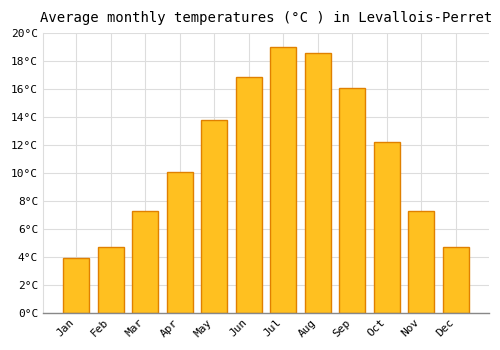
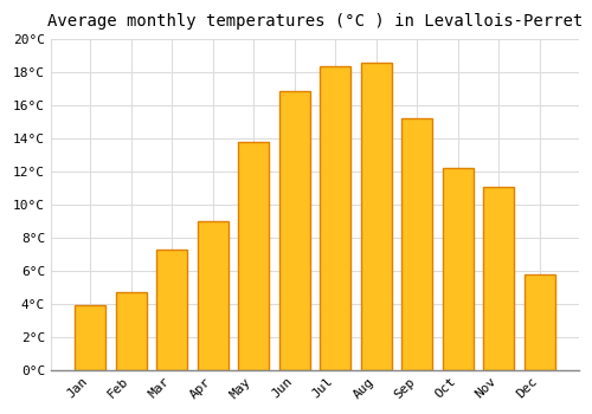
Apr: 10.1°C -> 9.0°C
Jul: 19.0°C -> 18.4°C
Sep: 16.1°C -> 15.2°C
Nov: 7.3°C -> 11.1°C
Dec: 4.7°C -> 5.8°C
